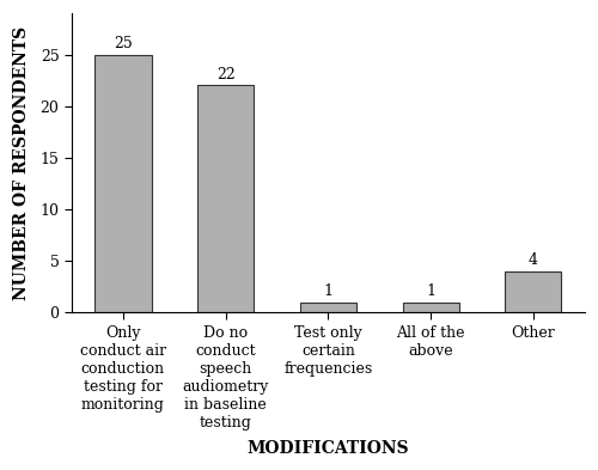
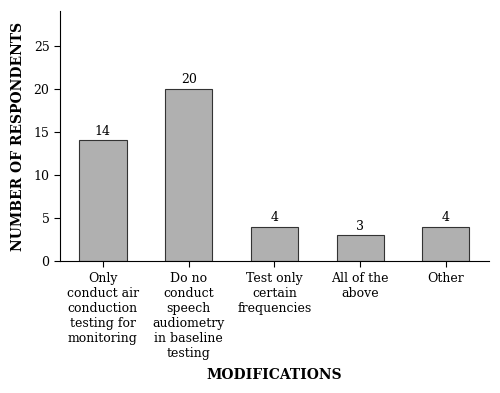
Only conduct air conduction testing for monitoring: 25 -> 14
Do no conduct speech audiometry in baseline testing: 22 -> 20
Test only certain frequencies: 1 -> 4
All of the above: 1 -> 3
